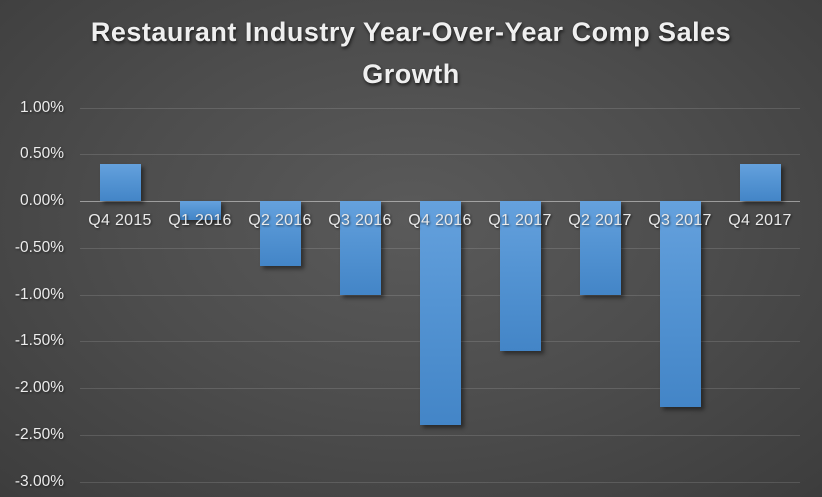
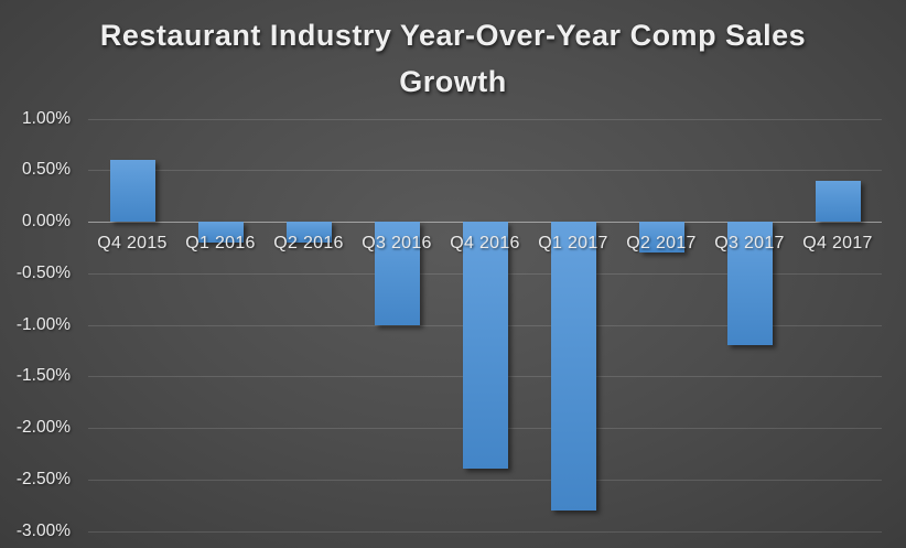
Q4 2015: 0.4% -> 0.6%
Q2 2016: -0.7% -> -0.2%
Q1 2017: -1.6% -> -2.8%
Q2 2017: -1.0% -> -0.3%
Q3 2017: -2.2% -> -1.2%
